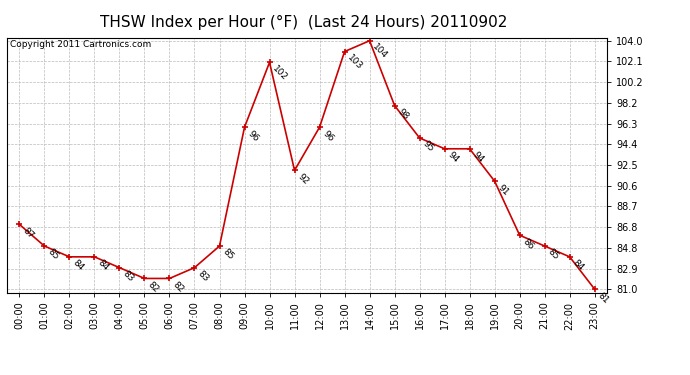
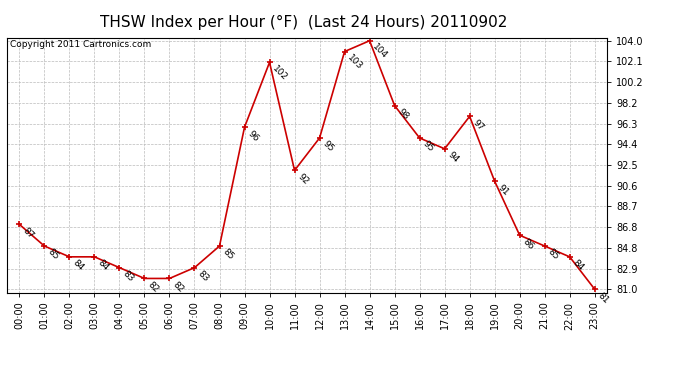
12:00: 96 -> 95
18:00: 94 -> 97
